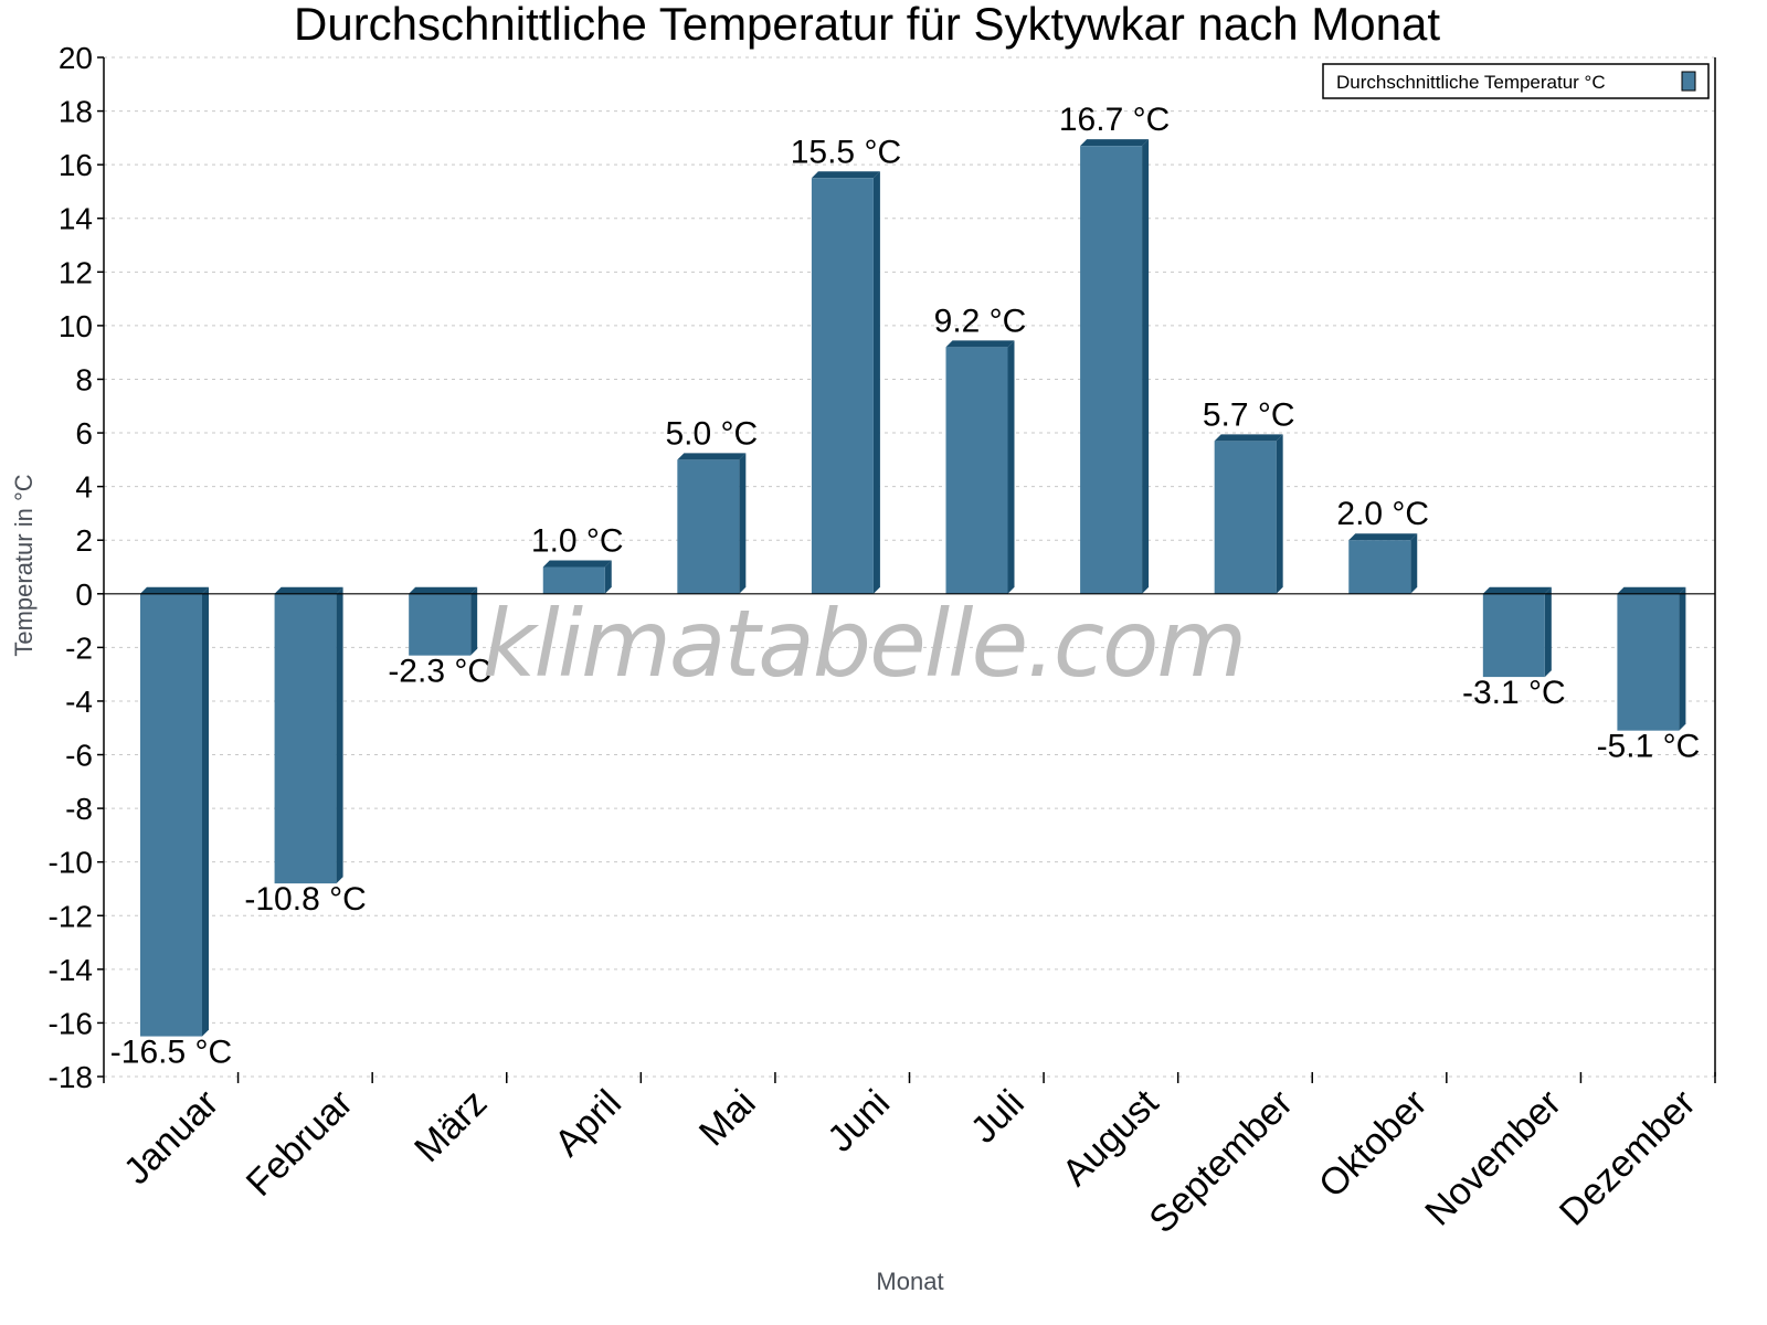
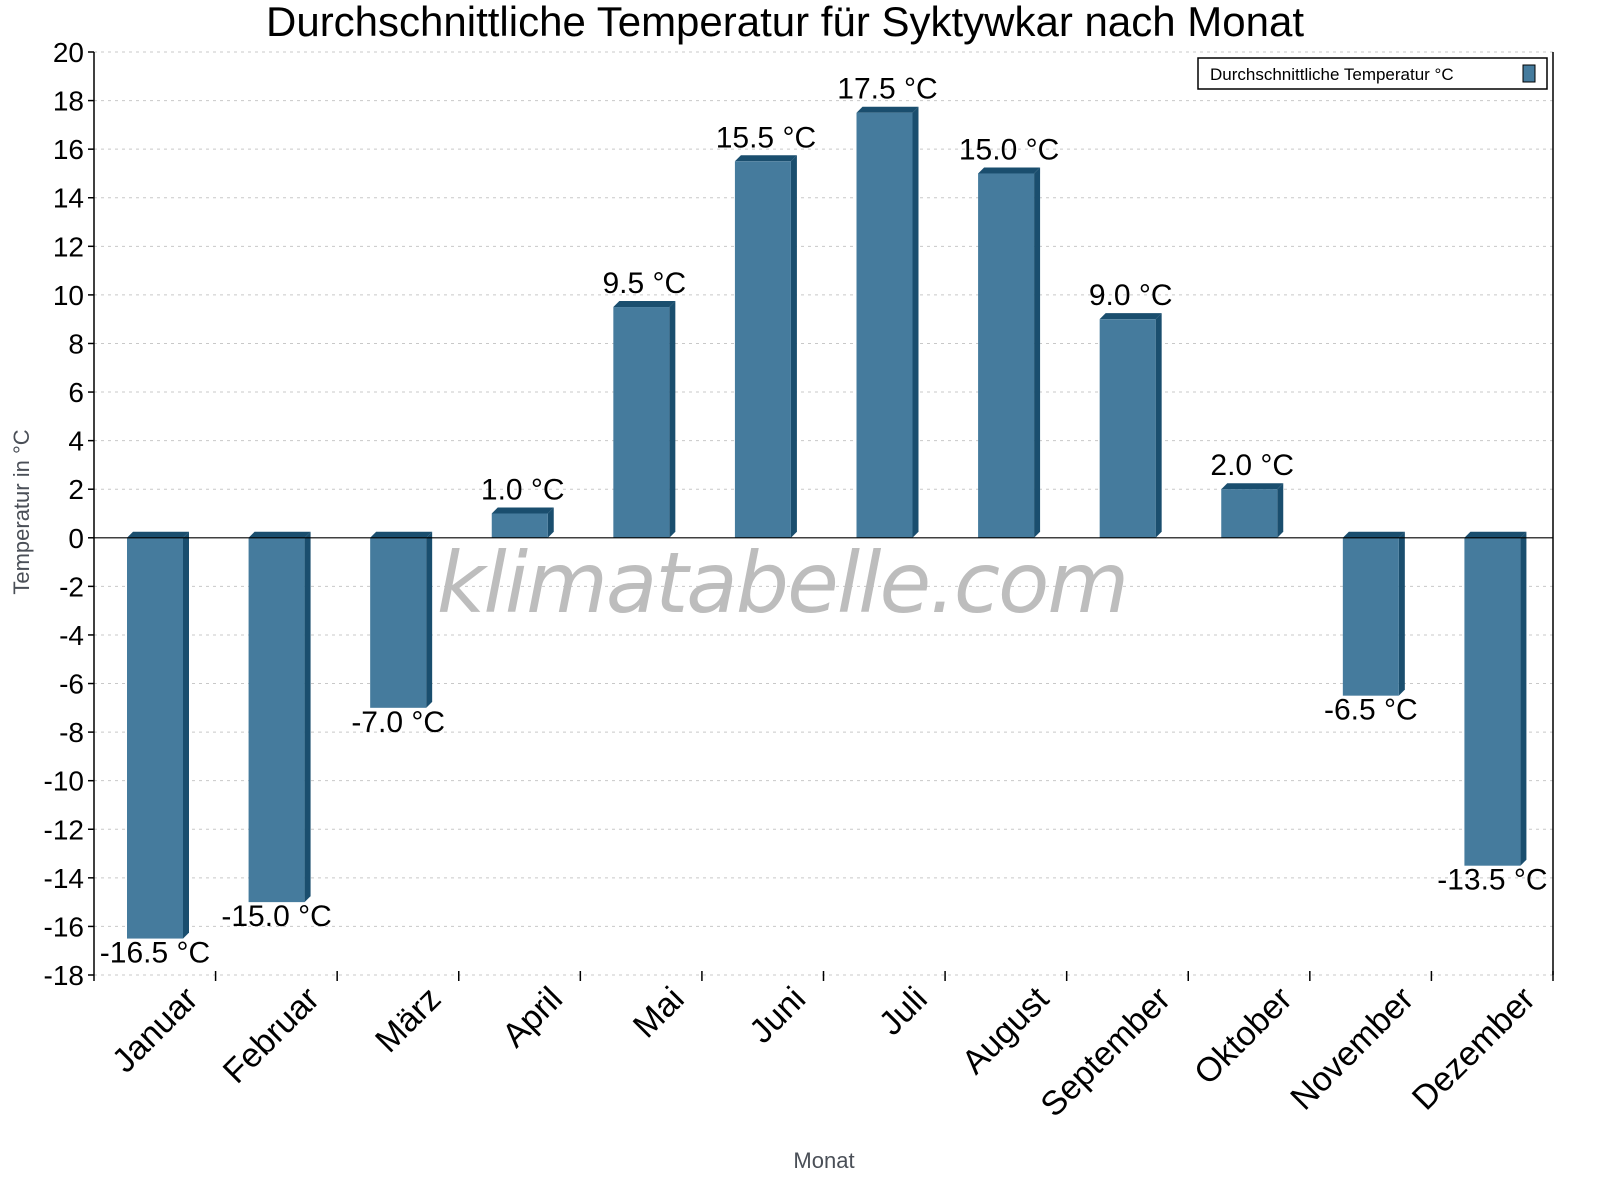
Februar: -10.8 -> -15.0
März: -2.3 -> -7.0
Mai: 5.0 -> 9.5
Juli: 9.2 -> 17.5
August: 16.7 -> 15.0
September: 5.7 -> 9.0
November: -3.1 -> -6.5
Dezember: -5.1 -> -13.5
